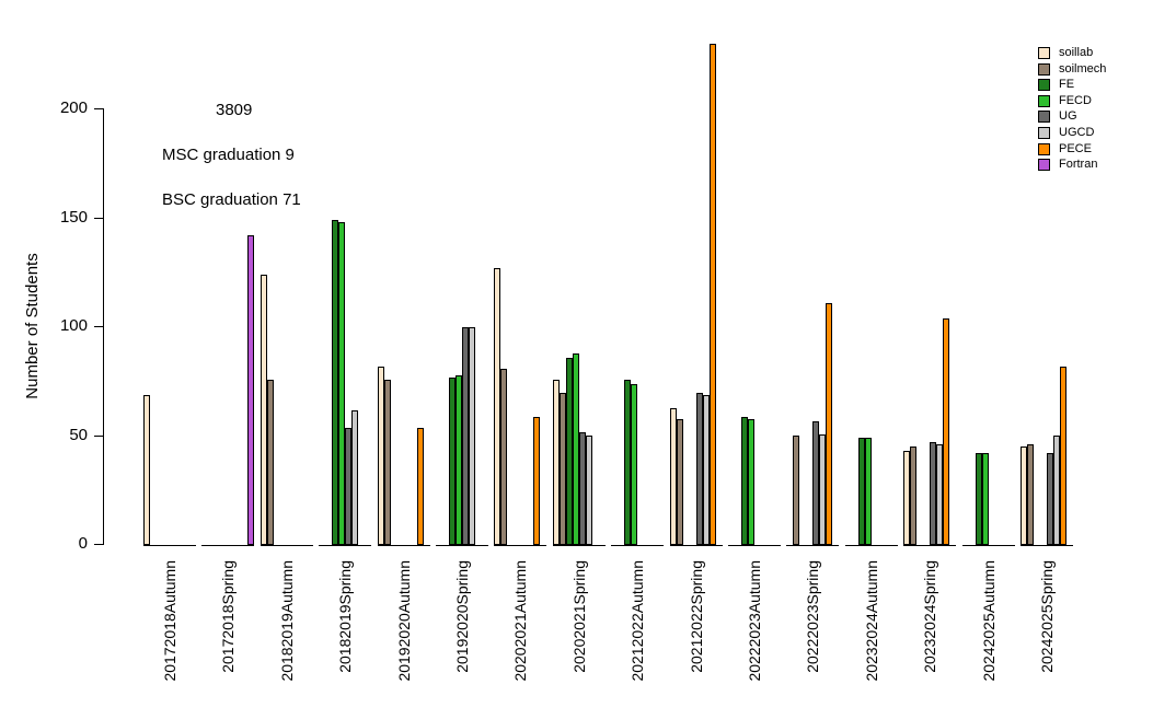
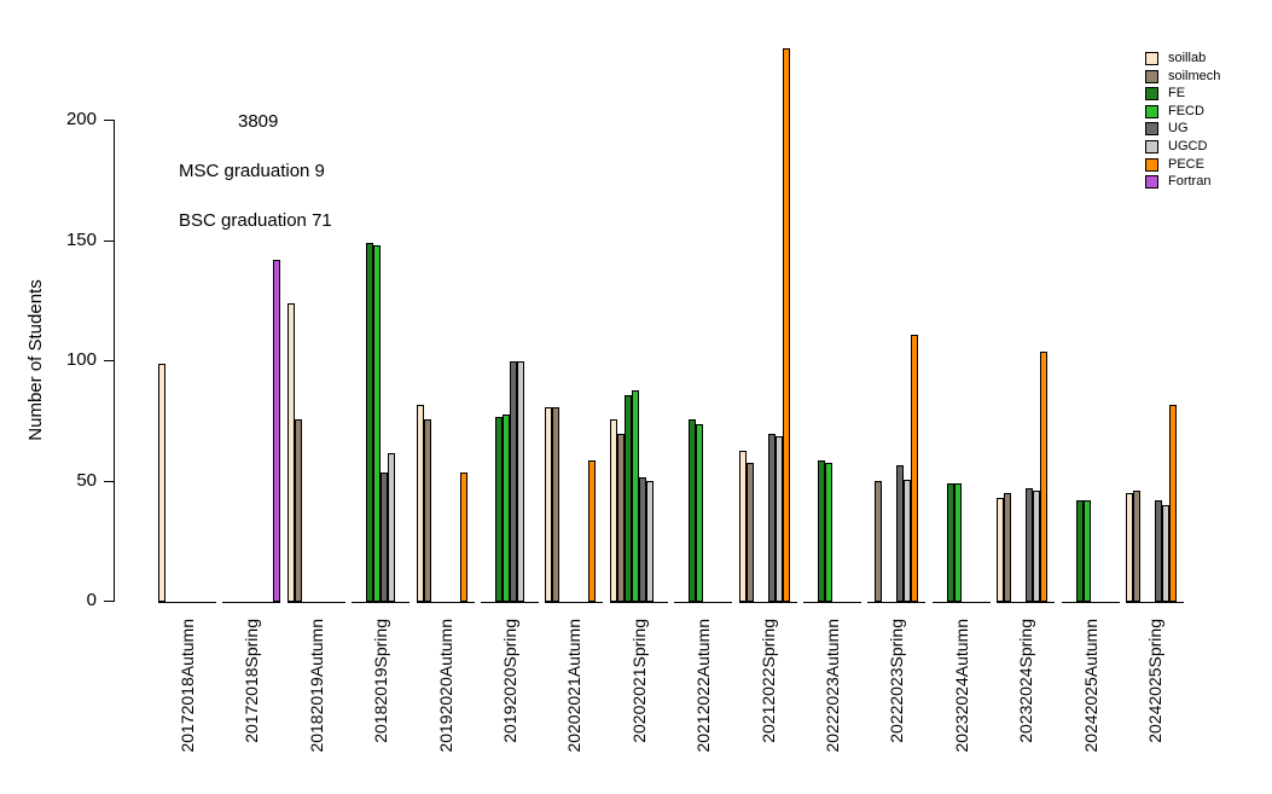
soillab/20172018Autumn: 69 -> 99
soillab/20202021Autumn: 127 -> 81
UGCD/20242025Spring: 50 -> 40
